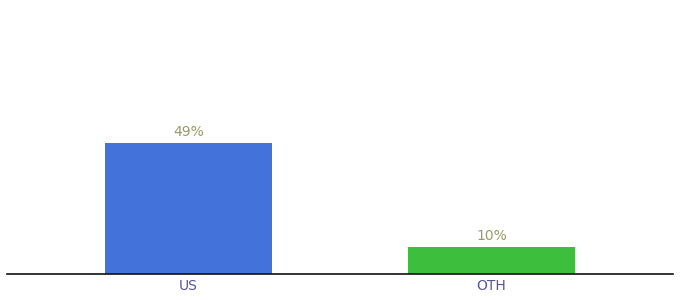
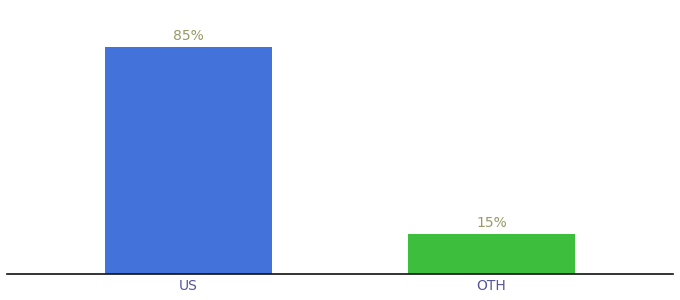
US: 49% -> 85%
OTH: 10% -> 15%
